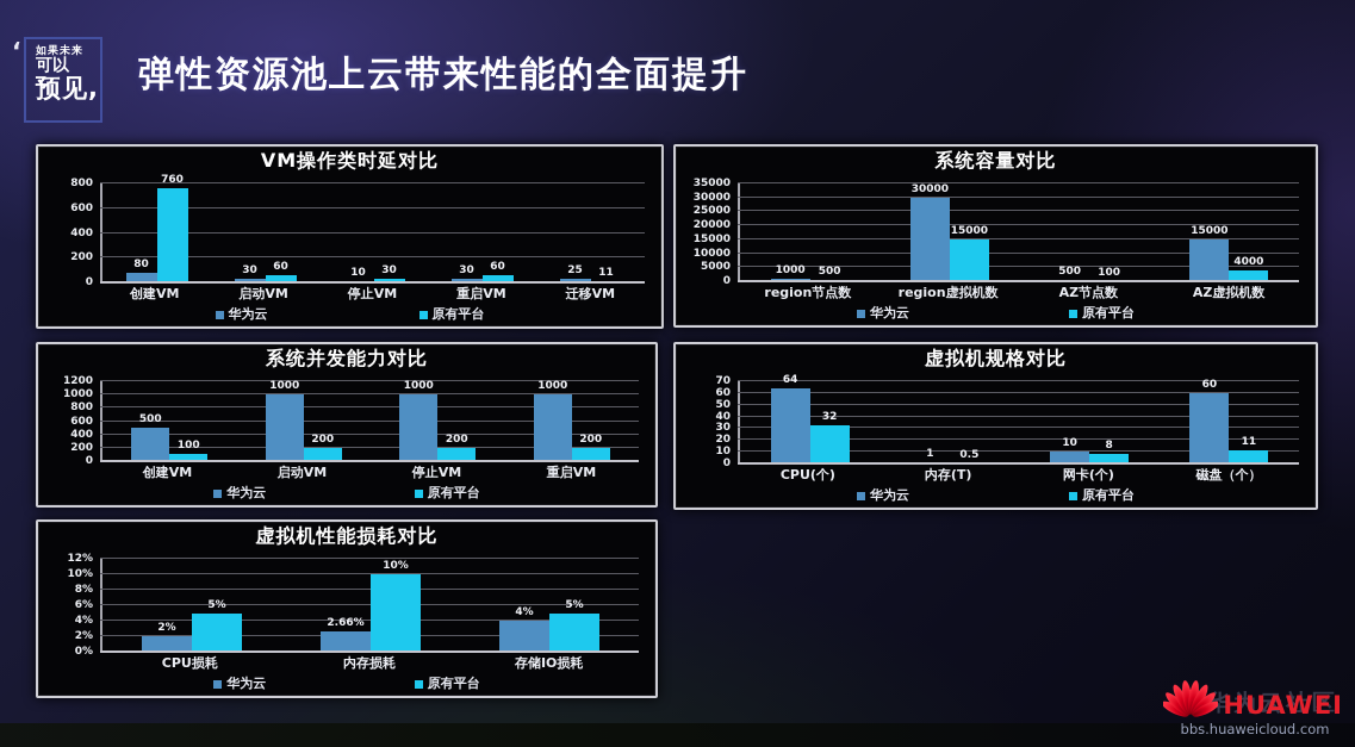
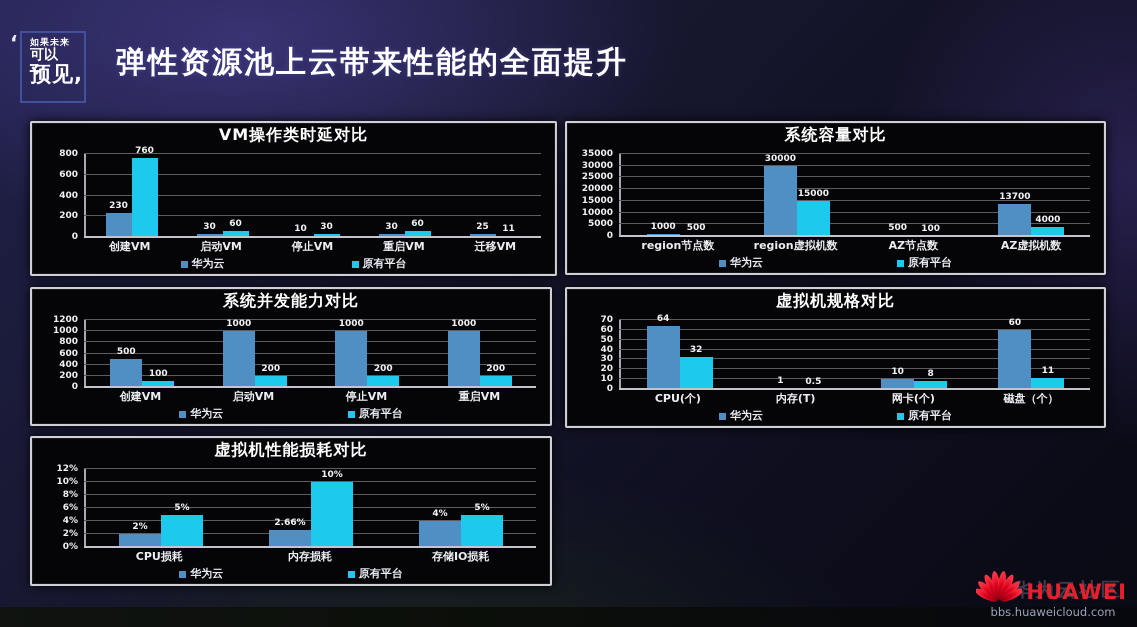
VM操作类时延对比/华为云/创建VM: 80 -> 230
系统容量对比/华为云/AZ虚拟机数: 15000 -> 13700
